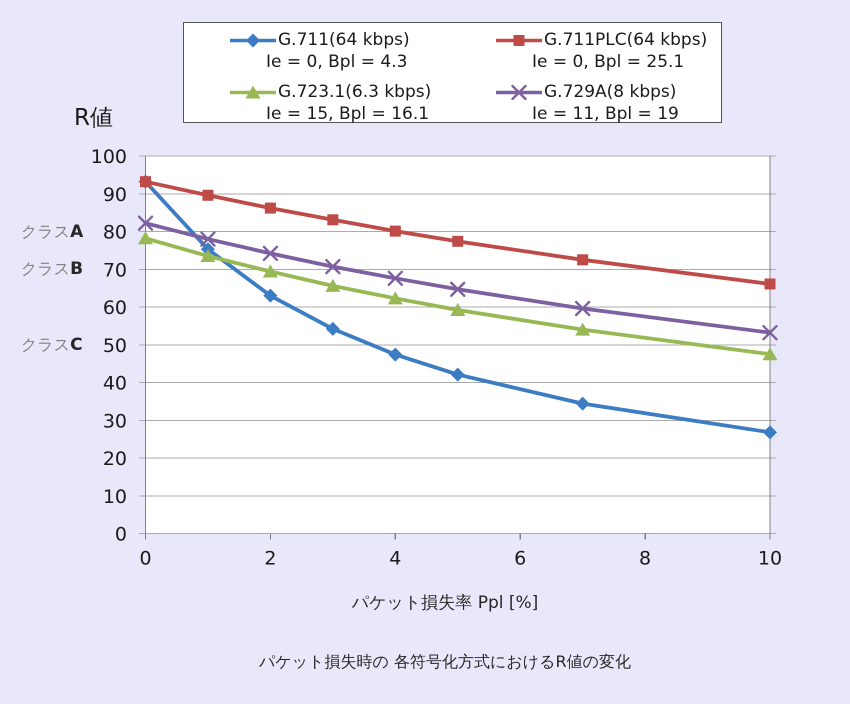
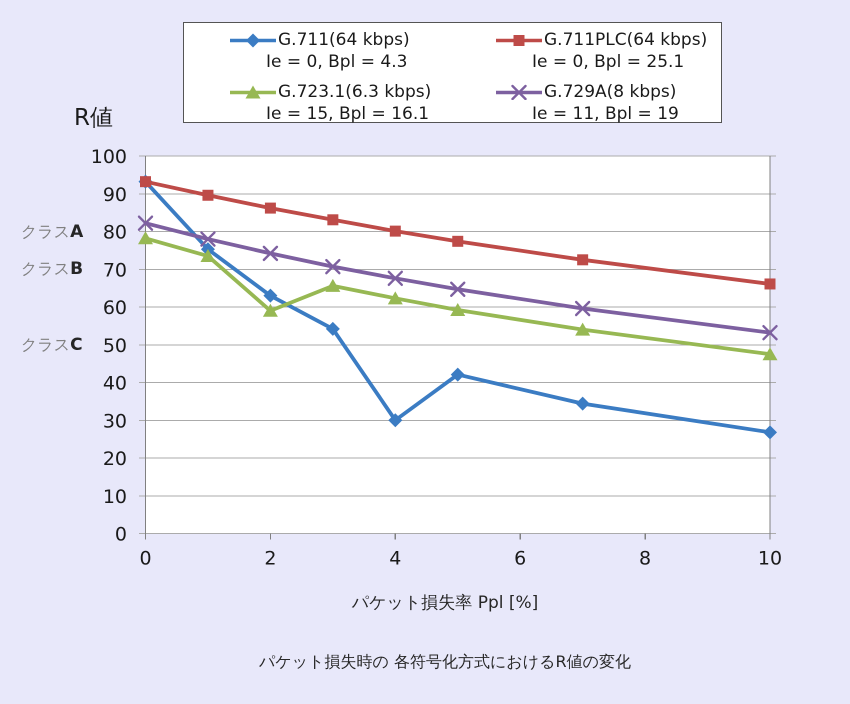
G.723.1(6.3 kbps)/2: 69 -> 59
G.711(64 kbps)/4: 47 -> 30
